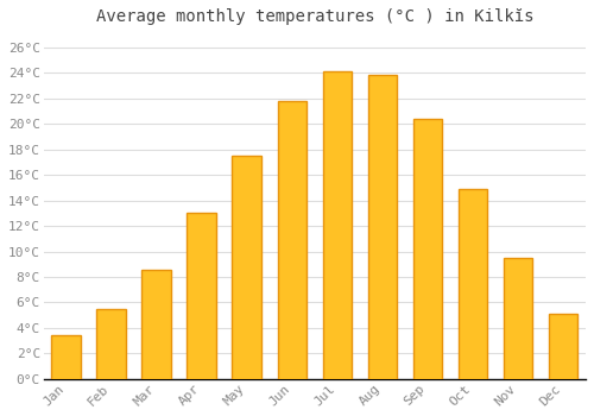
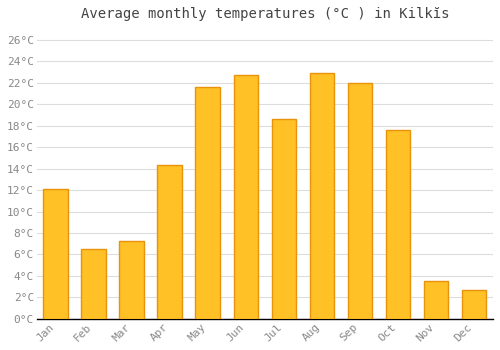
Jan: 3.4°C -> 12.1°C
Feb: 5.5°C -> 6.5°C
Mar: 8.6°C -> 7.3°C
Apr: 13.0°C -> 14.3°C
May: 17.5°C -> 21.6°C
Jun: 21.8°C -> 22.7°C
Jul: 24.1°C -> 18.6°C
Aug: 23.8°C -> 22.9°C
Sep: 20.4°C -> 22.0°C
Oct: 14.9°C -> 17.6°C
Nov: 9.5°C -> 3.5°C
Dec: 5.1°C -> 2.7°C
